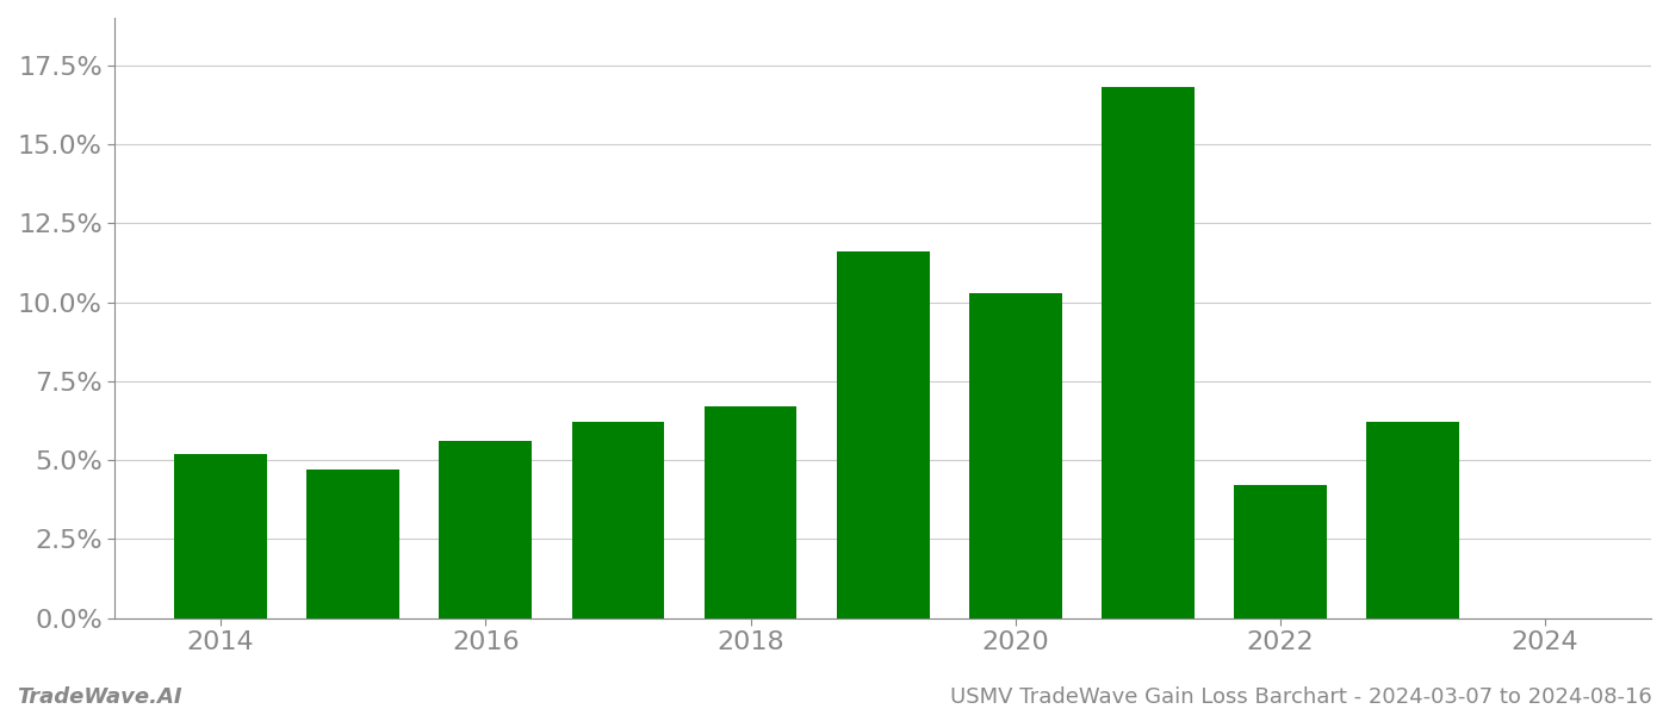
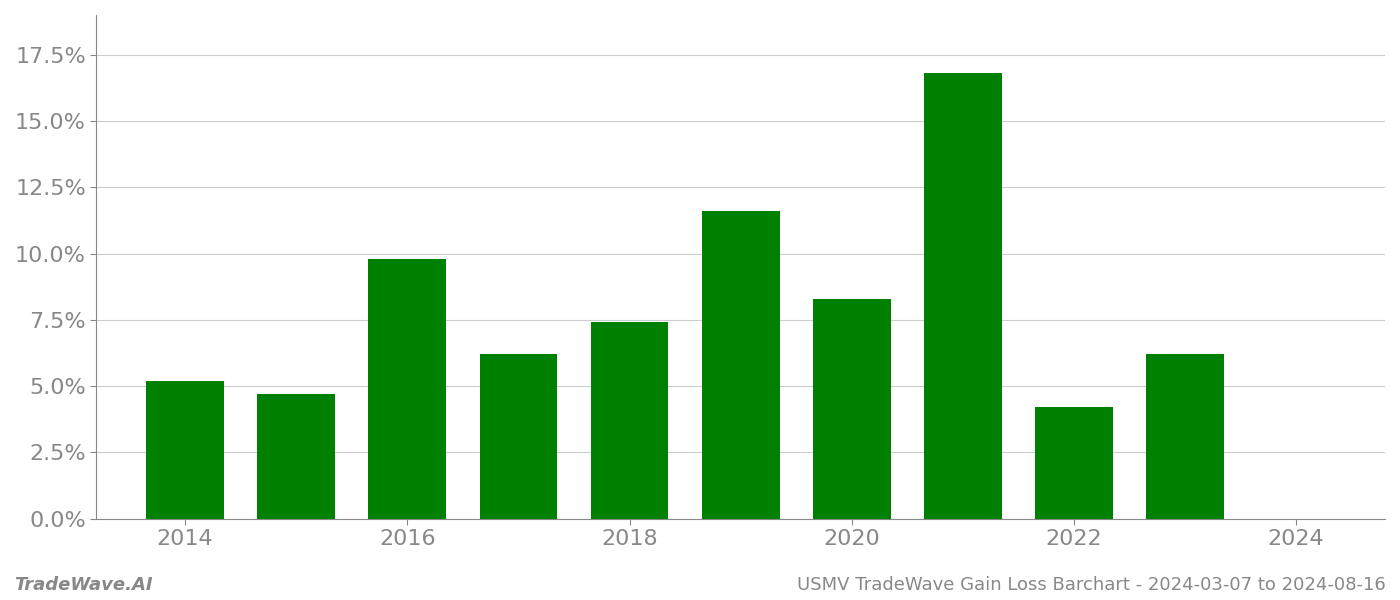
2016: 5.6% -> 9.8%
2018: 6.7% -> 7.4%
2020: 10.3% -> 8.3%
